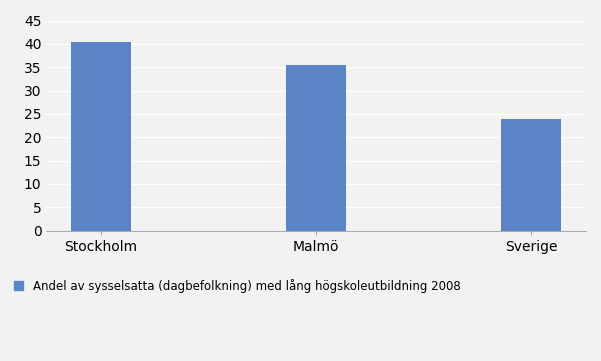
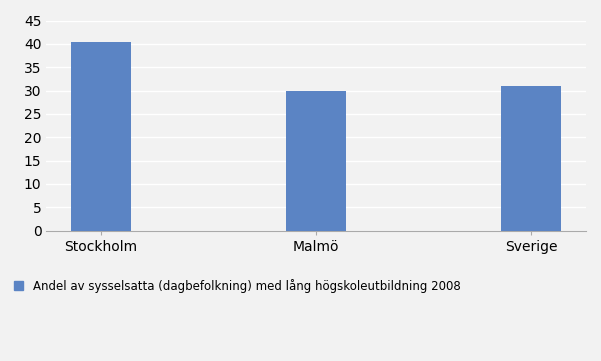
Malmö: 35.5 -> 30.0
Sverige: 24.0 -> 31.0
